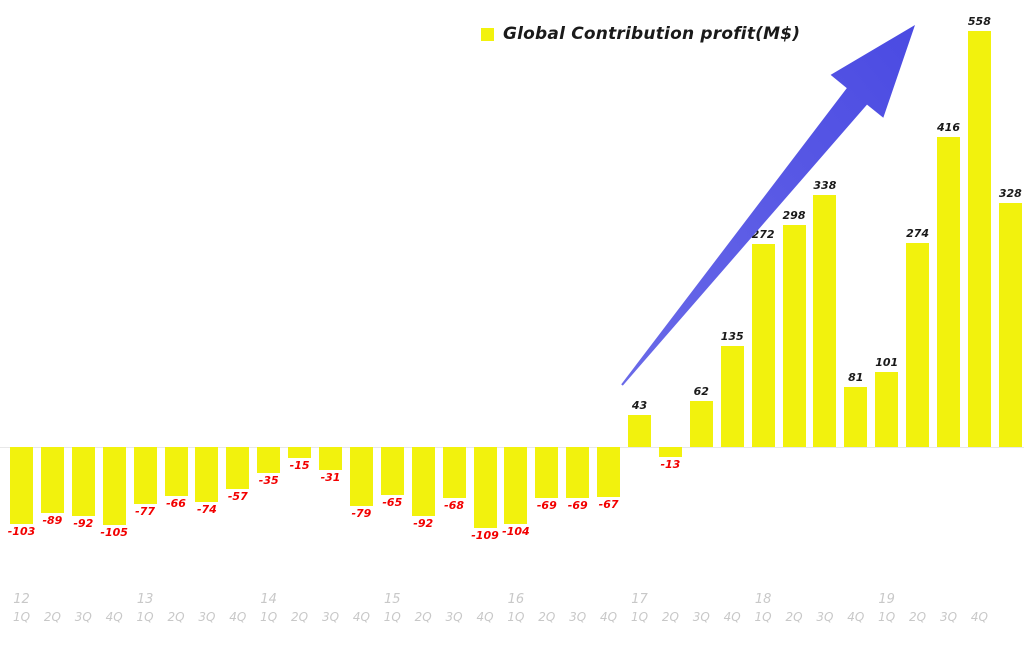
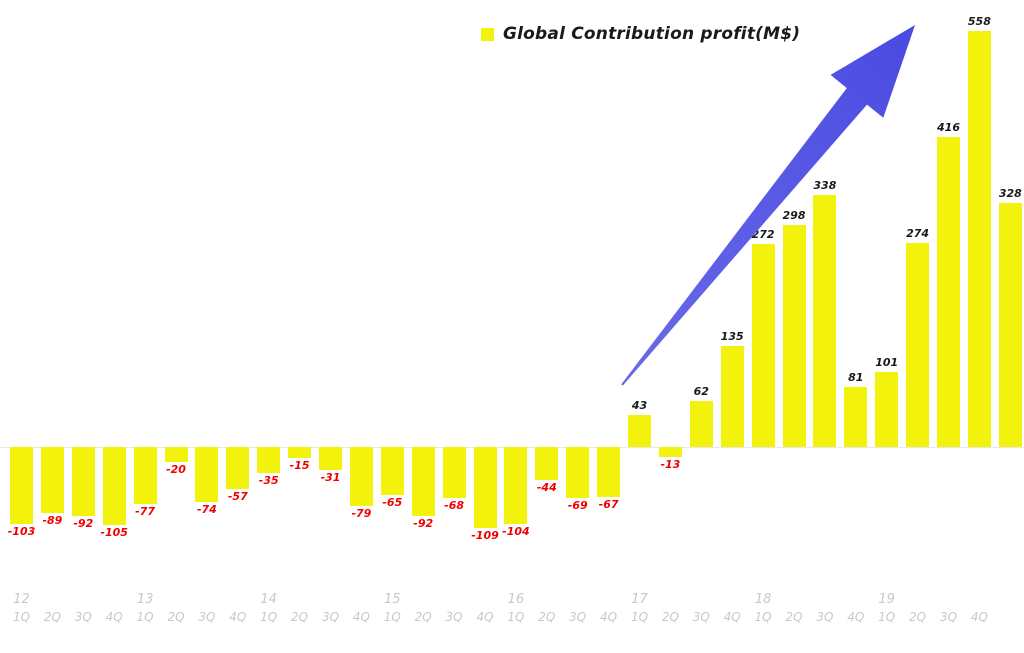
13 2Q: -66 -> -20
16 2Q: -69 -> -44
